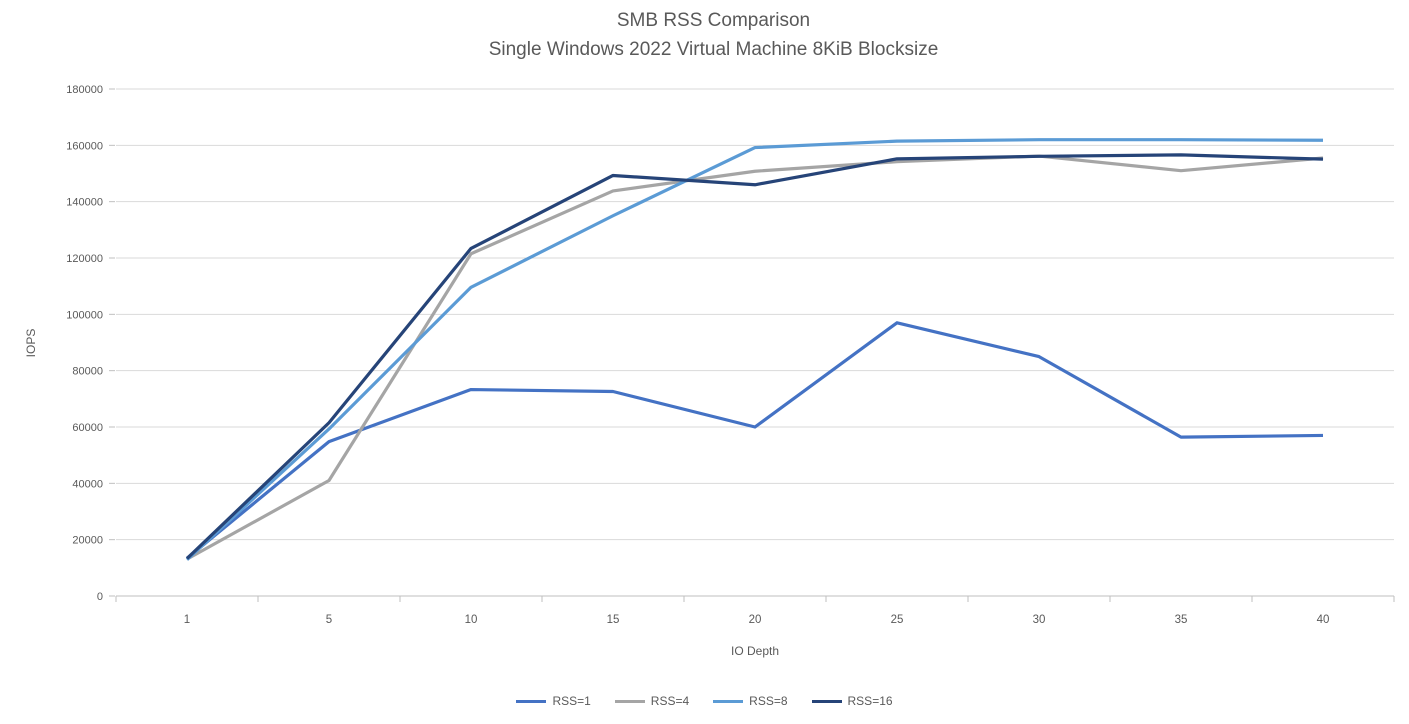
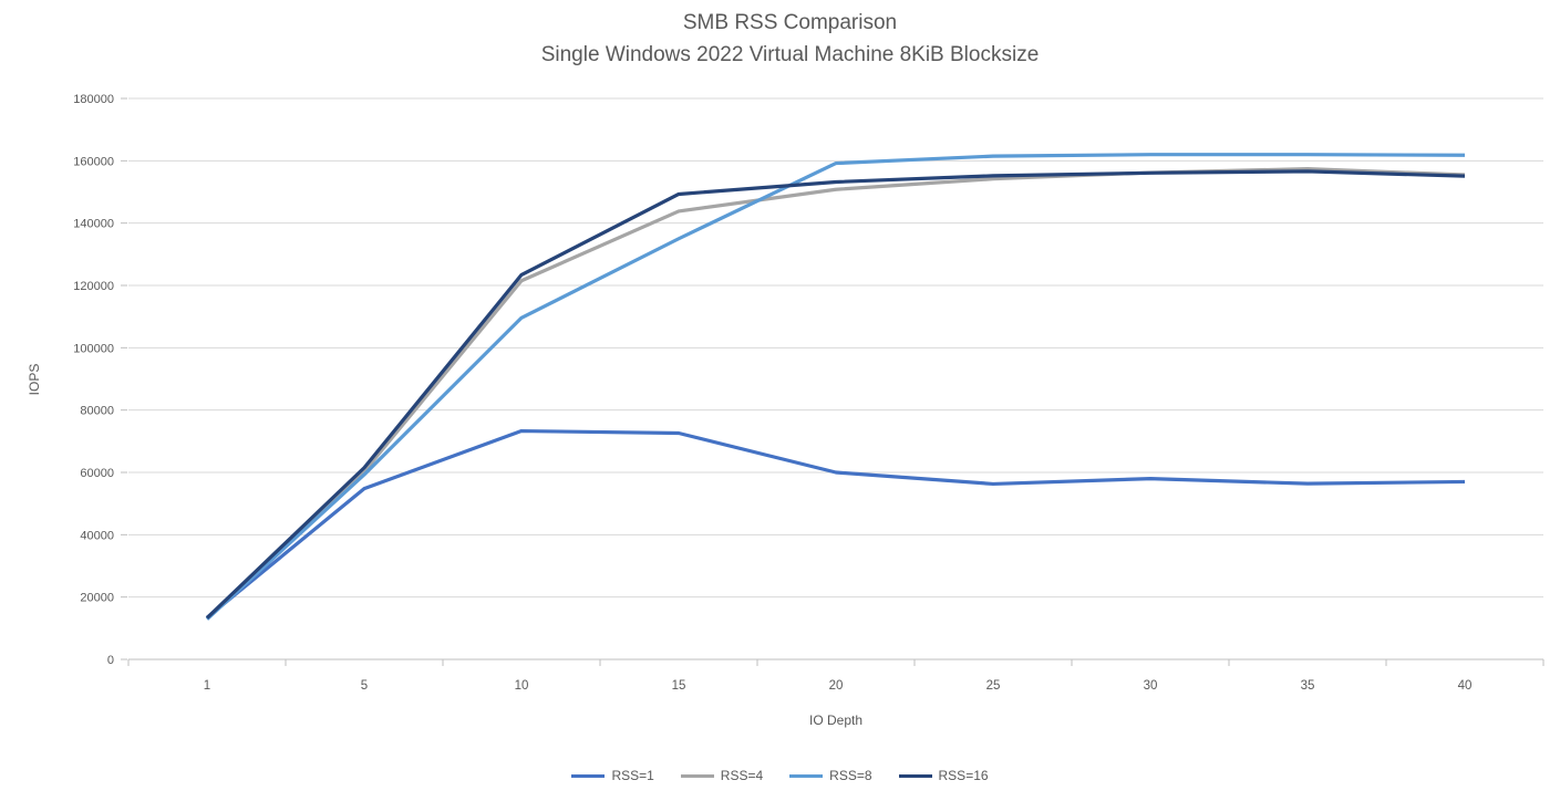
RSS=4/5: 41000 -> 60000
RSS=16/20: 146000 -> 153000
RSS=1/25: 97000 -> 56000
RSS=1/30: 85000 -> 58000
RSS=4/35: 151000 -> 157000
